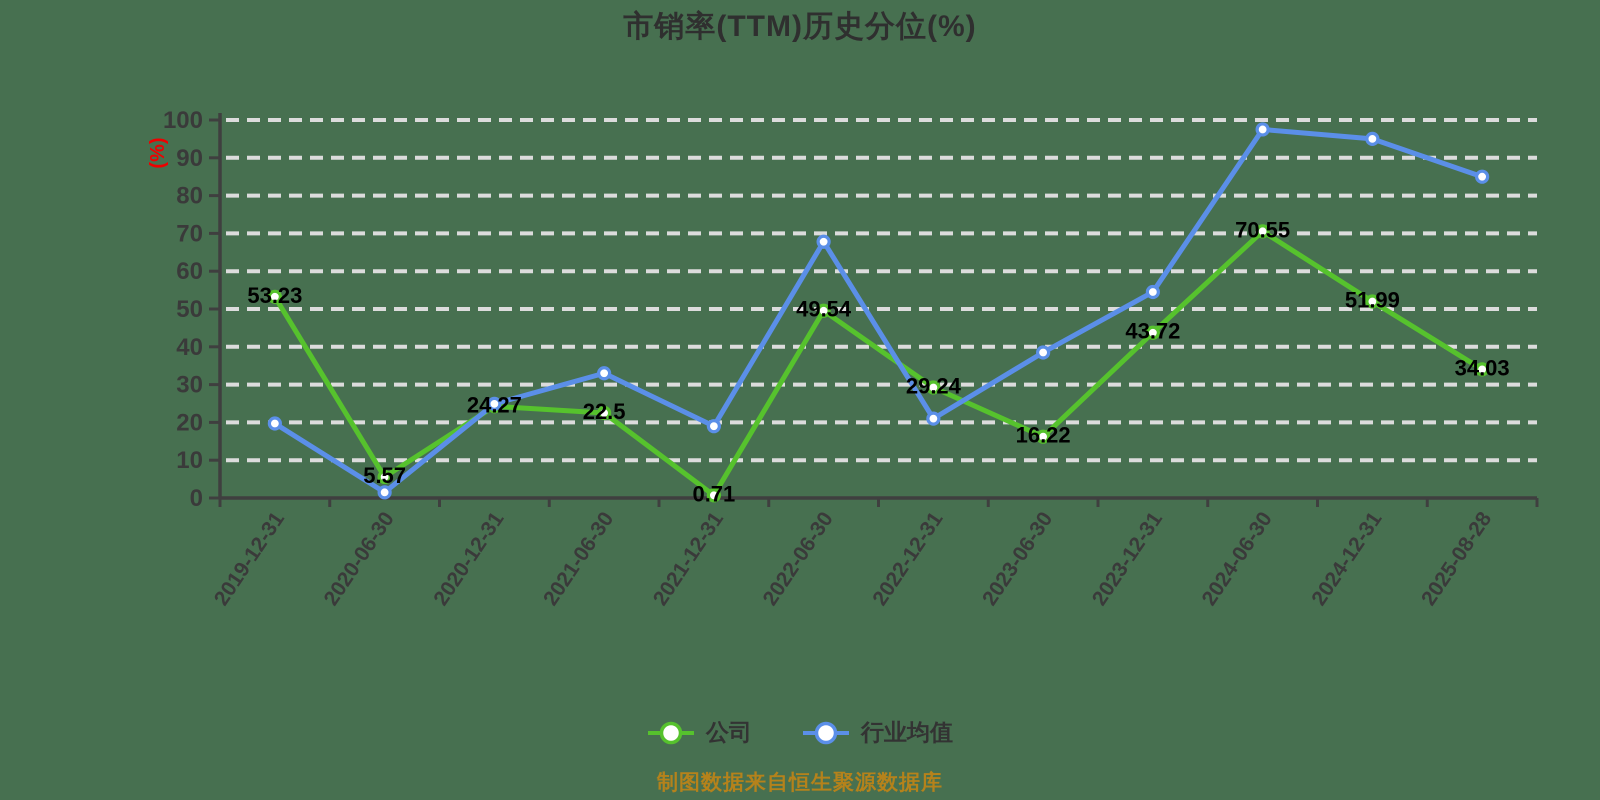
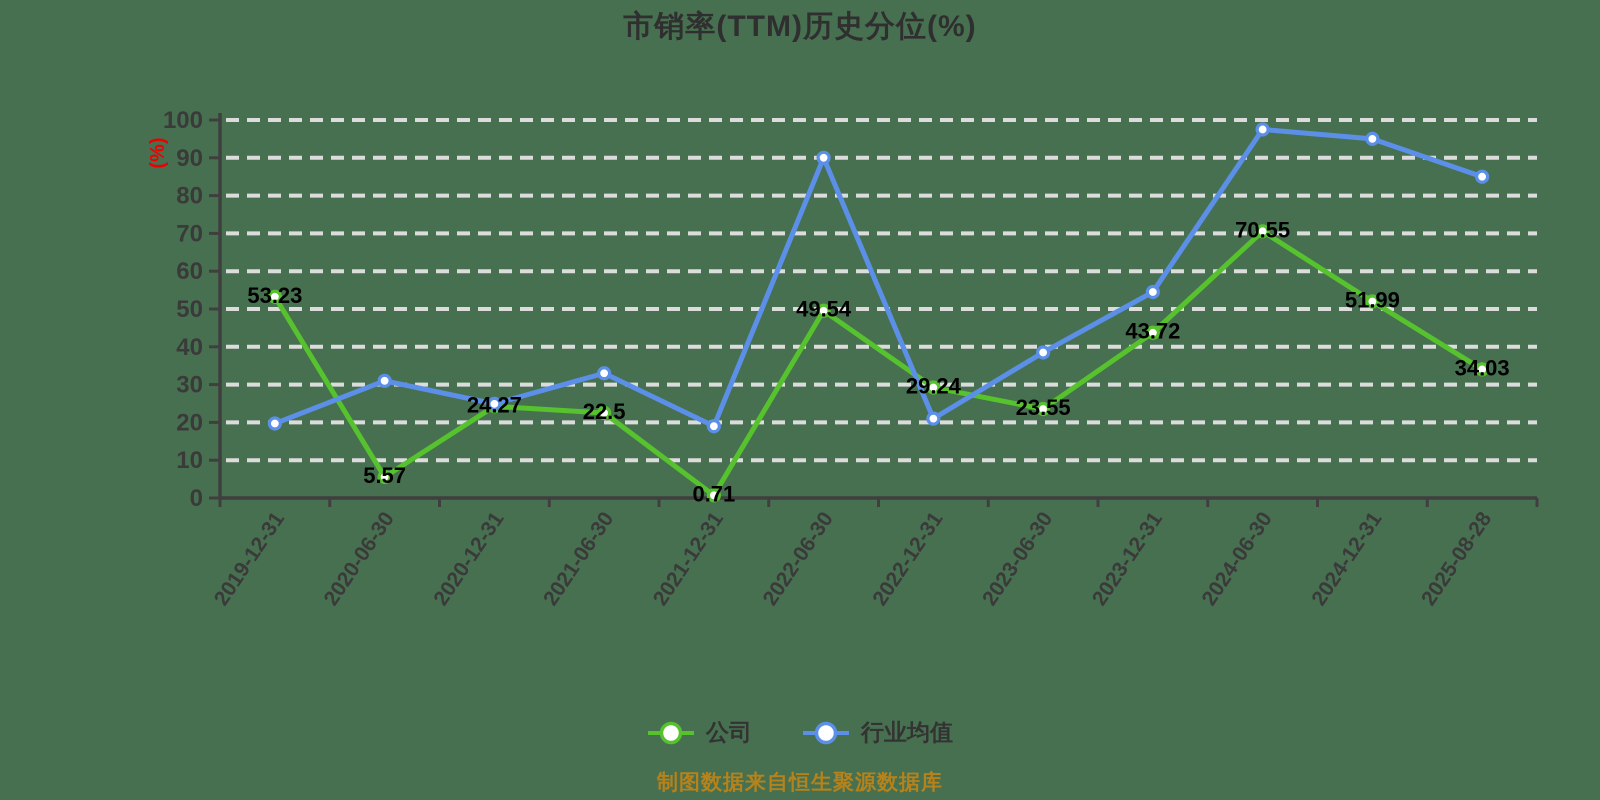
行业均值/2020-06-30: 2 -> 31
行业均值/2022-06-30: 68 -> 90
公司/2023-06-30: 16.22 -> 23.55
